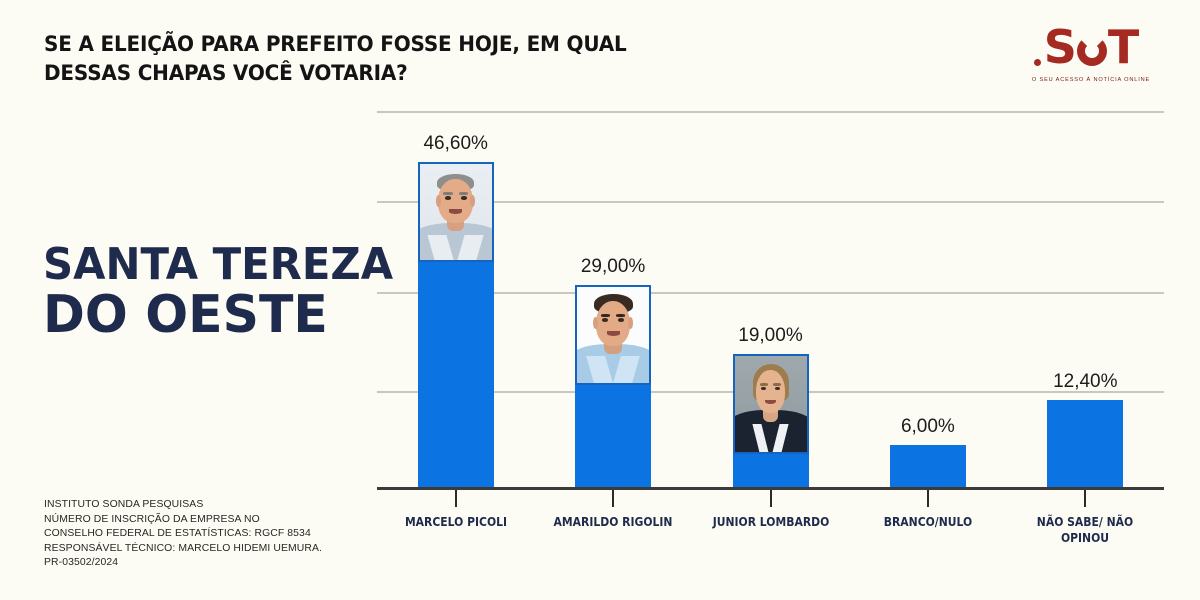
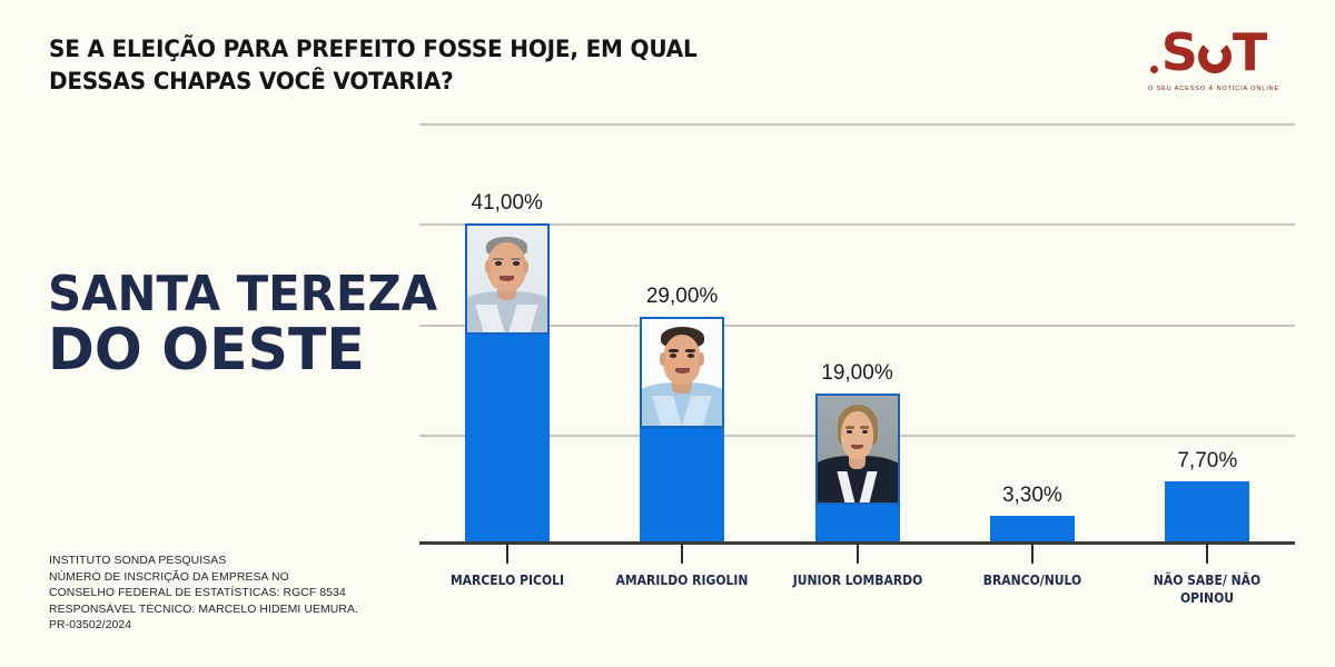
MARCELO PICOLI: 46,60% -> 41,00%
BRANCO/NULO: 6,00% -> 3,30%
NÃO SABE/ NÃO OPINOU: 12,40% -> 7,70%
